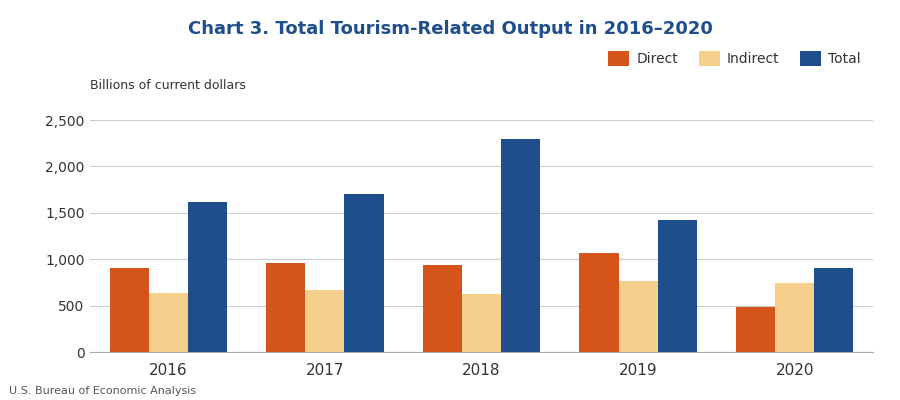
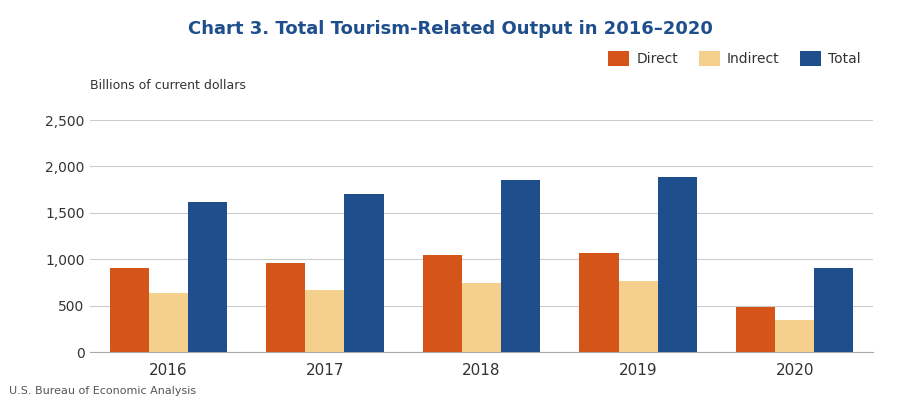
Direct/2018: 940 -> 1,040
Indirect/2018: 620 -> 740
Total/2018: 2,300 -> 1,850
Total/2019: 1,420 -> 1,890
Indirect/2020: 740 -> 340
